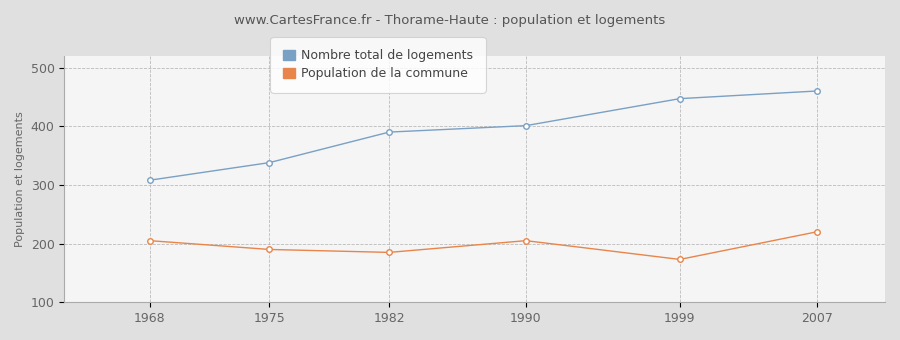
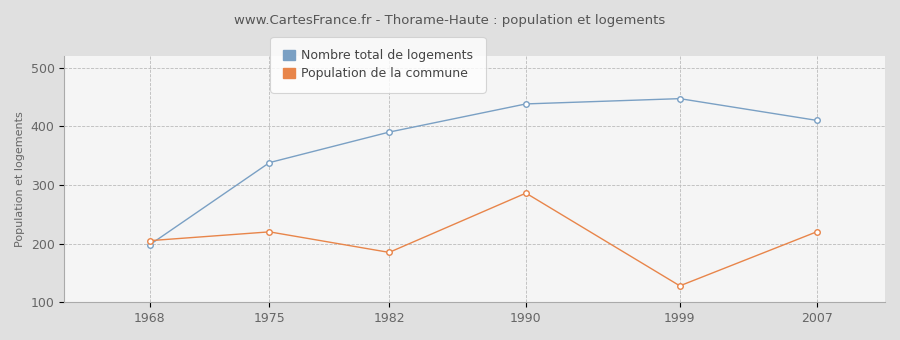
Nombre total de logements/1968: 308 -> 198
Population de la commune/1975: 190 -> 220
Nombre total de logements/1990: 401 -> 438
Population de la commune/1990: 205 -> 286
Population de la commune/1999: 173 -> 128
Nombre total de logements/2007: 460 -> 410
